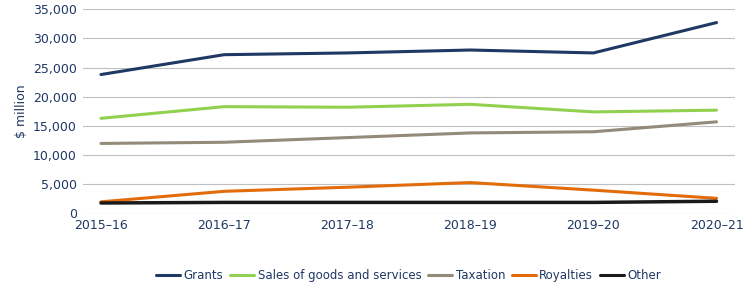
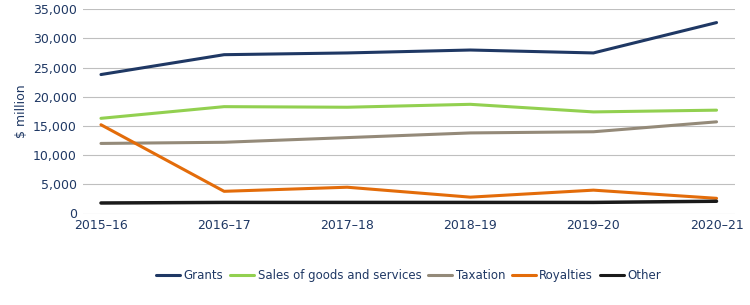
Royalties/2015–16: 2,000 -> 15,200
Royalties/2018–19: 5,300 -> 2,800
